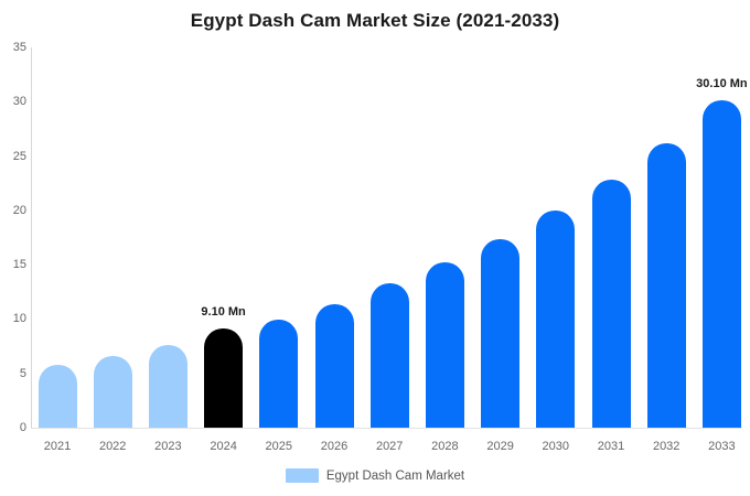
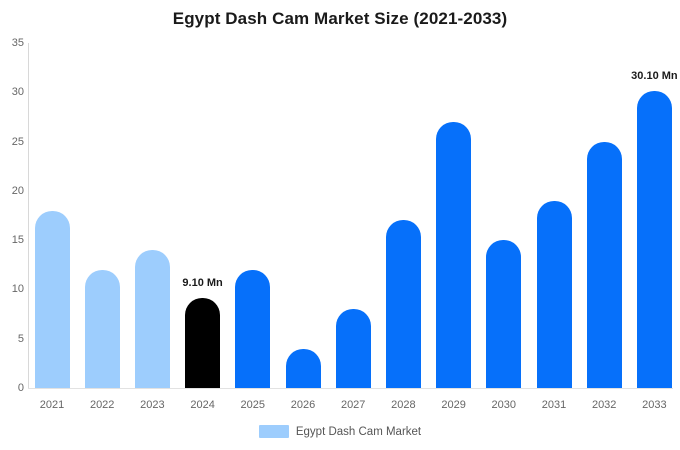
2021: 6 -> 18
2022: 7 -> 12
2023: 8 -> 14
2025: 10 -> 12
2026: 11 -> 4
2027: 13 -> 8
2028: 15 -> 17
2029: 17 -> 27
2030: 20 -> 15
2031: 23 -> 19
2032: 26 -> 25
